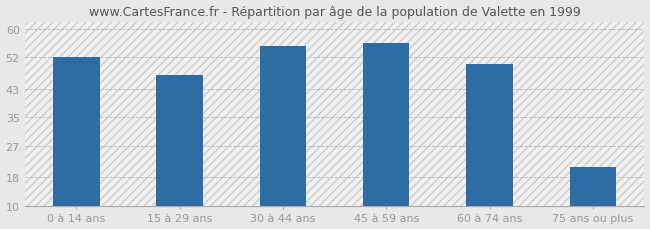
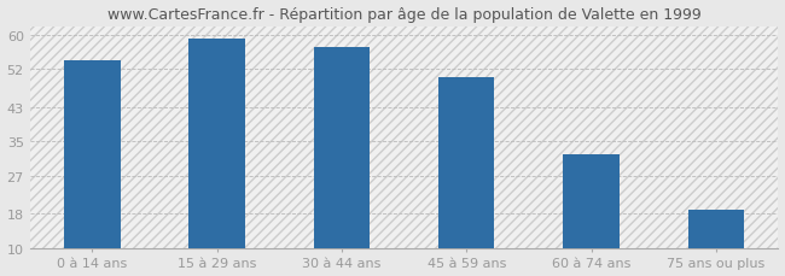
0 à 14 ans: 52 -> 54
15 à 29 ans: 47 -> 59
30 à 44 ans: 55 -> 57
45 à 59 ans: 56 -> 50
60 à 74 ans: 50 -> 32
75 ans ou plus: 21 -> 19
